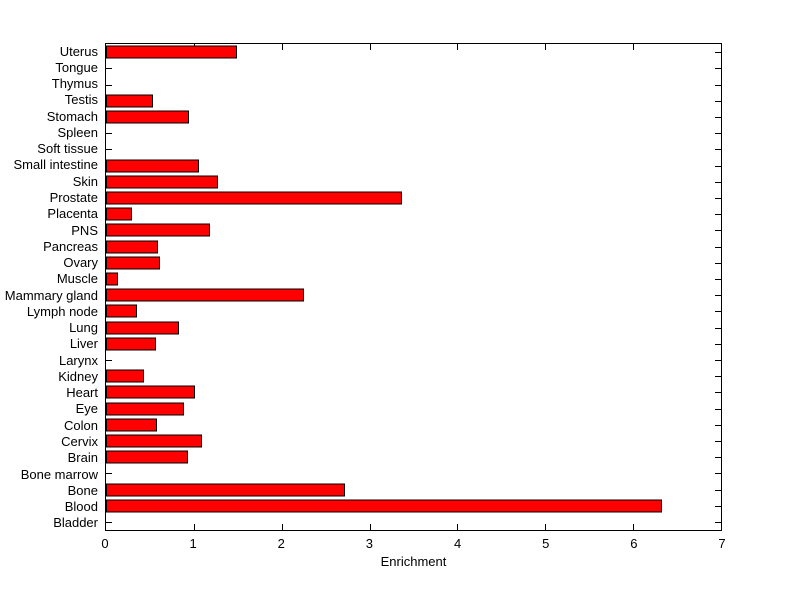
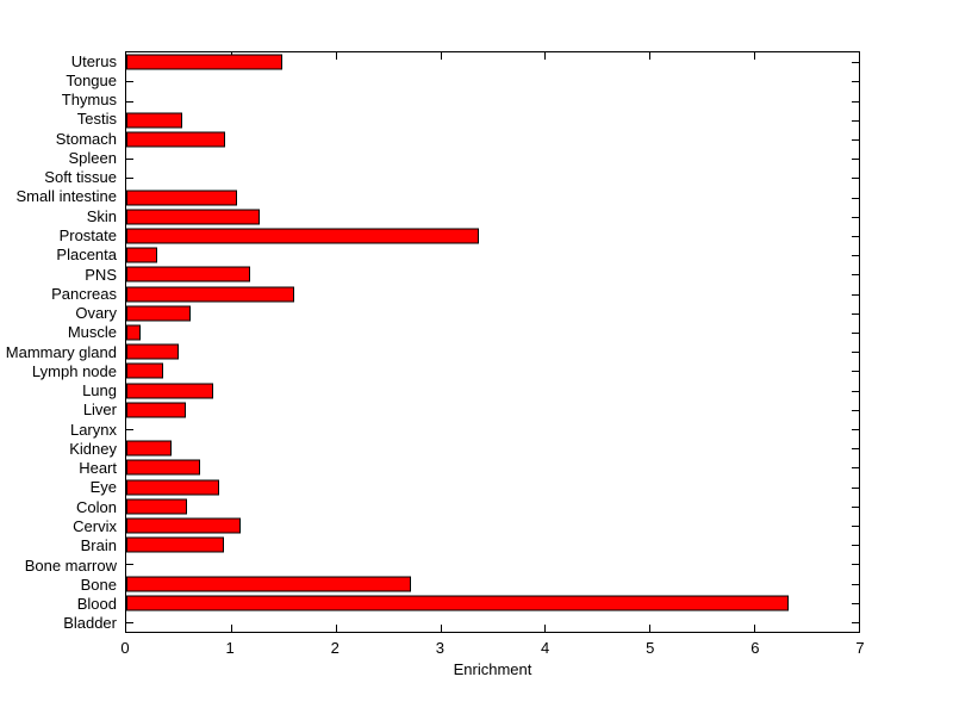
Pancreas: 0.6 -> 1.6
Mammary gland: 2.2 -> 0.5
Heart: 1.0 -> 0.7
